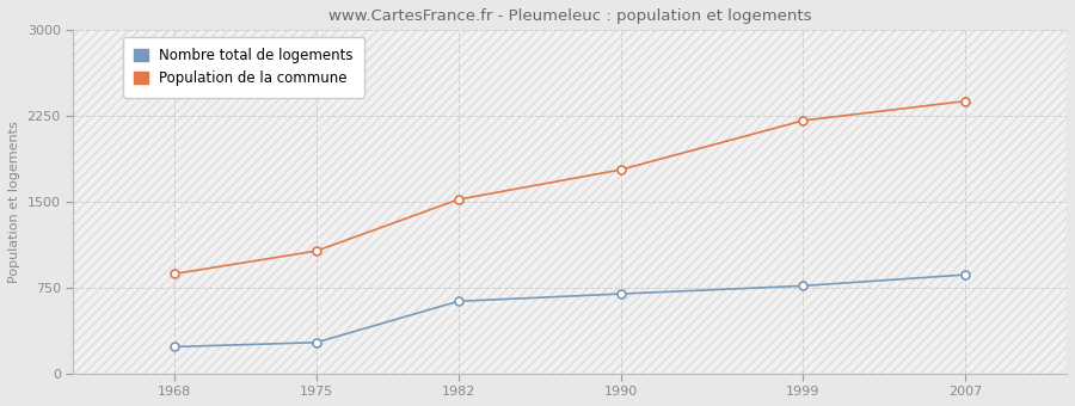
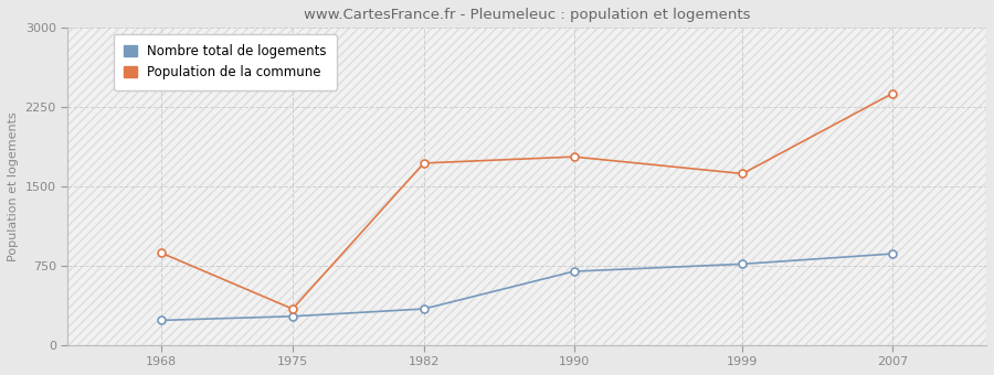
Population de la commune/1975: 1070 -> 340
Nombre total de logements/1982: 630 -> 340
Population de la commune/1982: 1520 -> 1720
Population de la commune/1999: 2210 -> 1620
